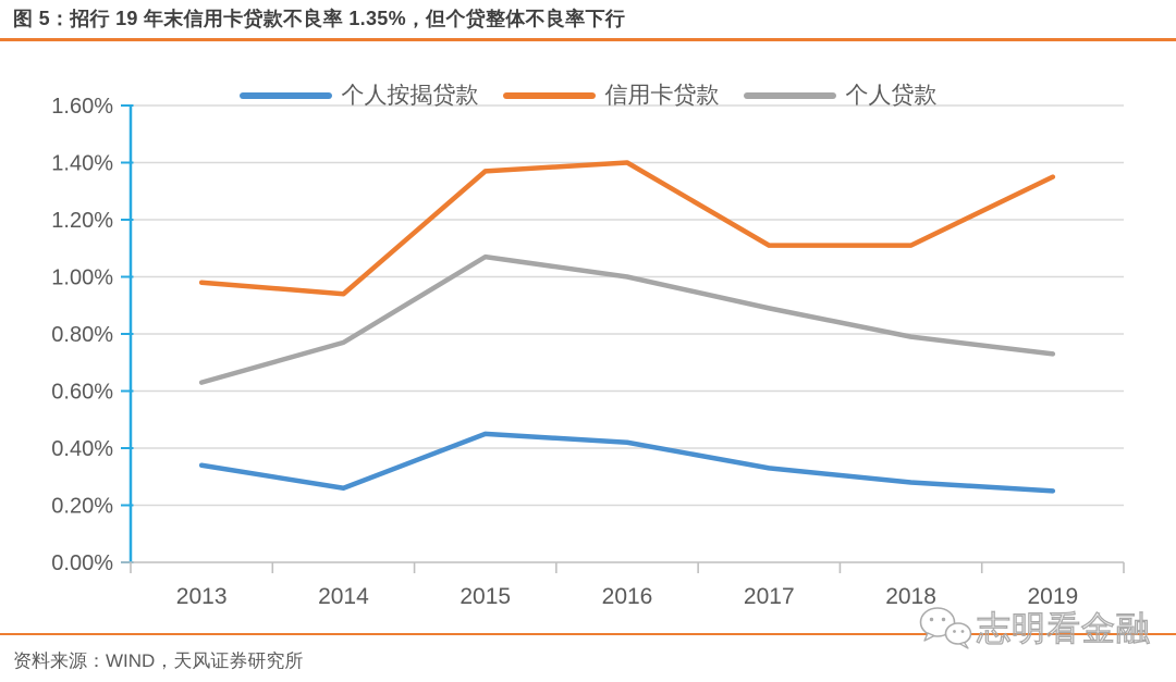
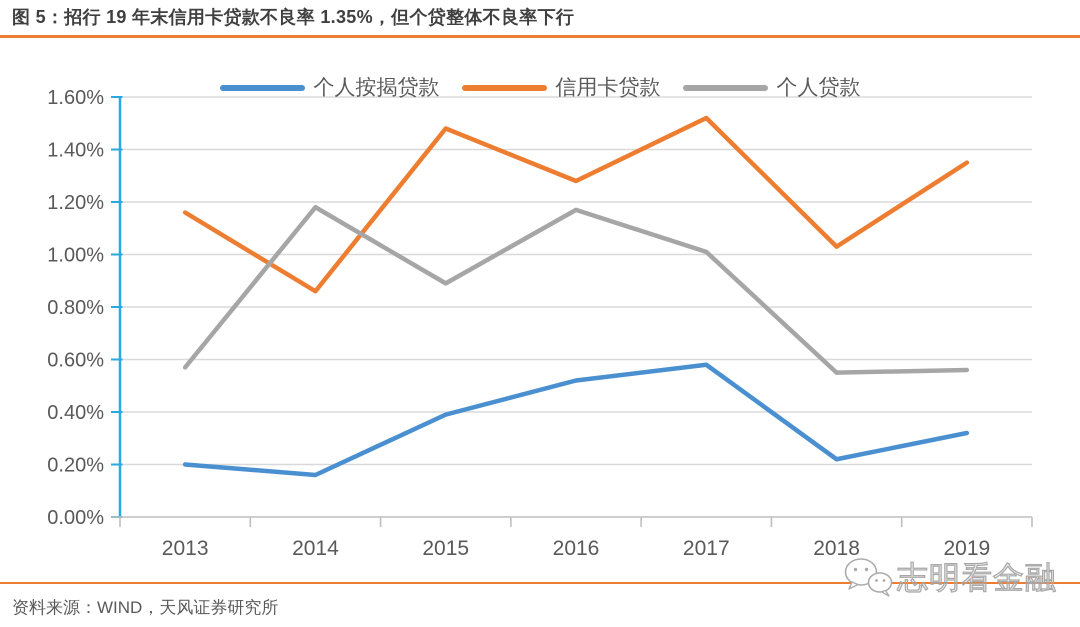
个人按揭贷款/2013: 0.34% -> 0.20%
信用卡贷款/2013: 0.98% -> 1.16%
个人贷款/2013: 0.63% -> 0.57%
个人按揭贷款/2014: 0.26% -> 0.16%
信用卡贷款/2014: 0.94% -> 0.86%
个人贷款/2014: 0.77% -> 1.18%
个人按揭贷款/2015: 0.45% -> 0.39%
信用卡贷款/2015: 1.37% -> 1.48%
个人贷款/2015: 1.07% -> 0.89%
个人按揭贷款/2016: 0.42% -> 0.52%
信用卡贷款/2016: 1.40% -> 1.28%
个人贷款/2016: 1.00% -> 1.17%
个人按揭贷款/2017: 0.33% -> 0.58%
信用卡贷款/2017: 1.11% -> 1.52%
个人贷款/2017: 0.89% -> 1.01%
个人按揭贷款/2018: 0.28% -> 0.22%
信用卡贷款/2018: 1.11% -> 1.03%
个人贷款/2018: 0.79% -> 0.55%
个人按揭贷款/2019: 0.25% -> 0.32%
个人贷款/2019: 0.73% -> 0.56%
